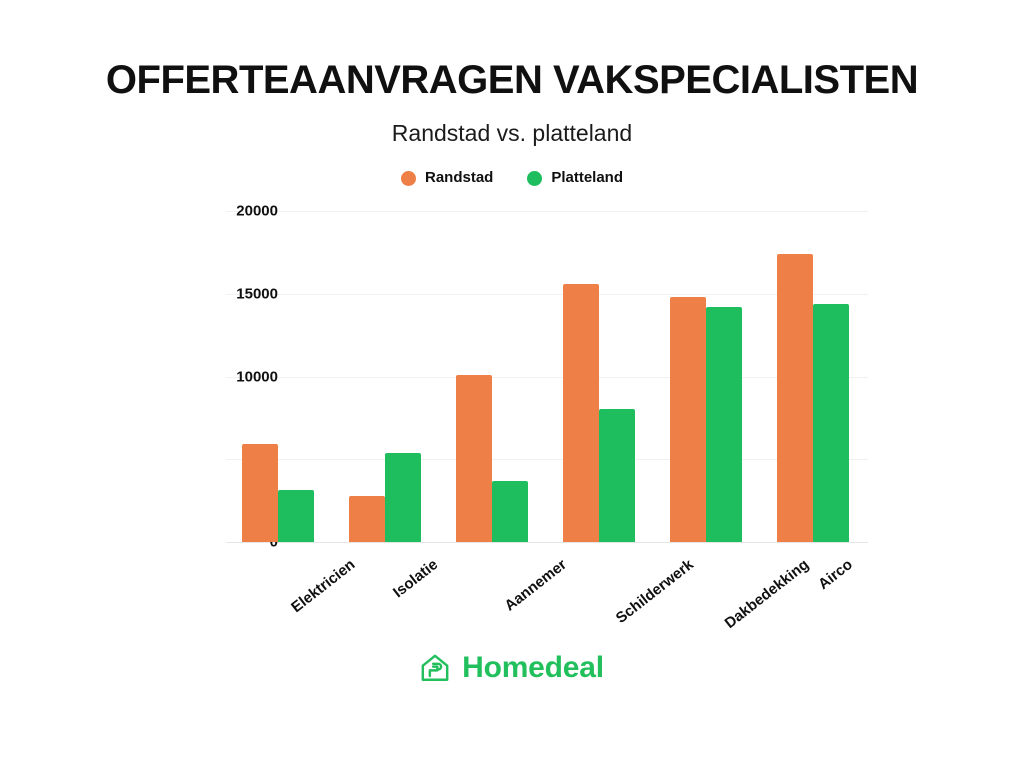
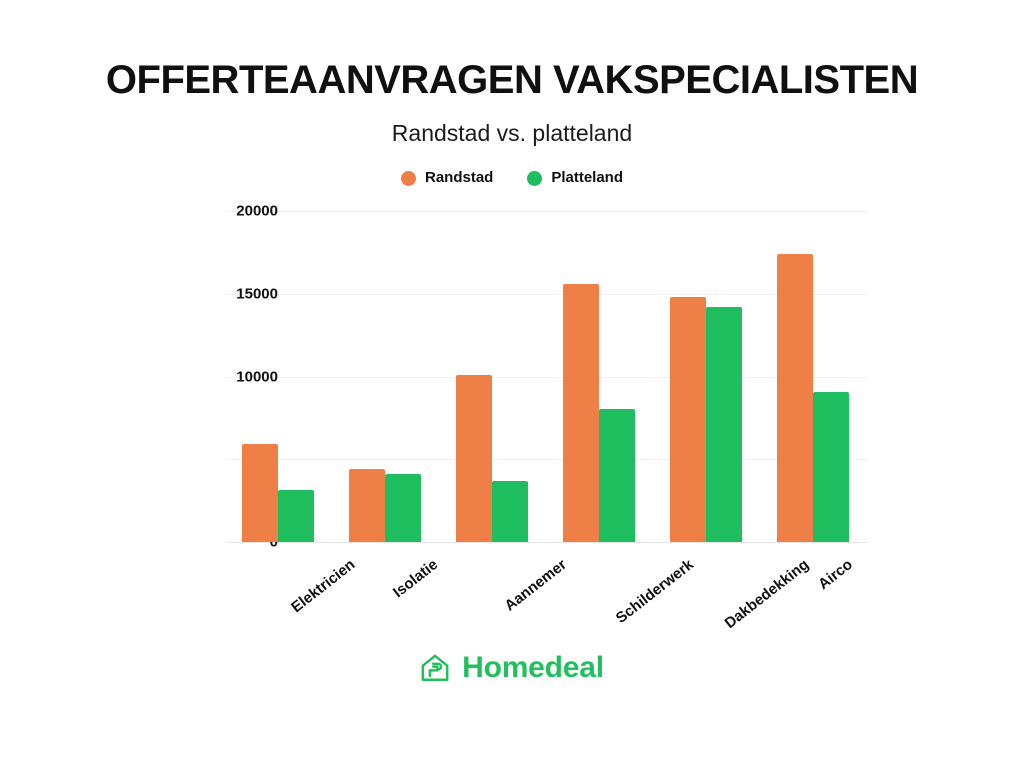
Randstad/Isolatie: 2800 -> 4400
Platteland/Isolatie: 5400 -> 4100
Platteland/Airco: 14400 -> 9000
